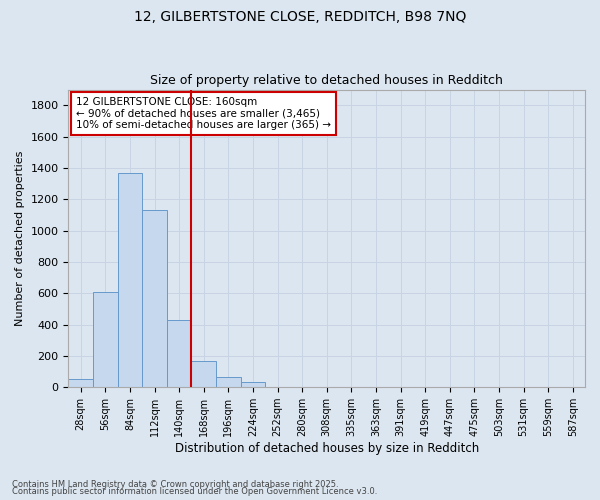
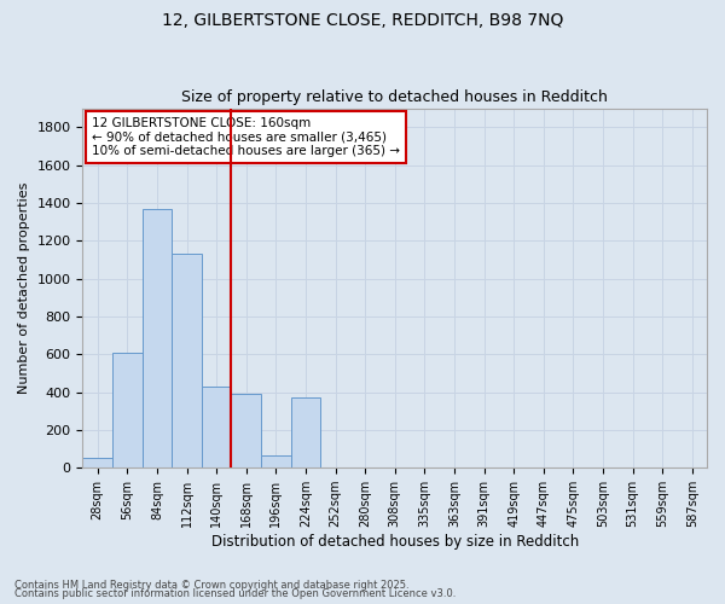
168sqm: 170 -> 390
224sqm: 40 -> 370
